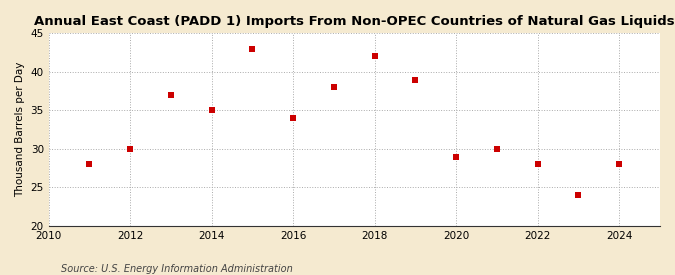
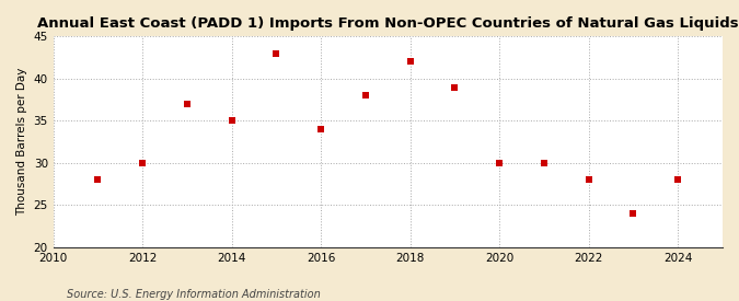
2020: 29 -> 30
